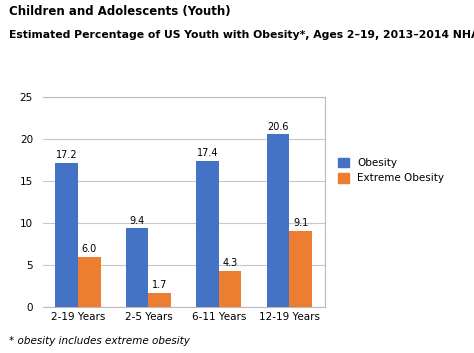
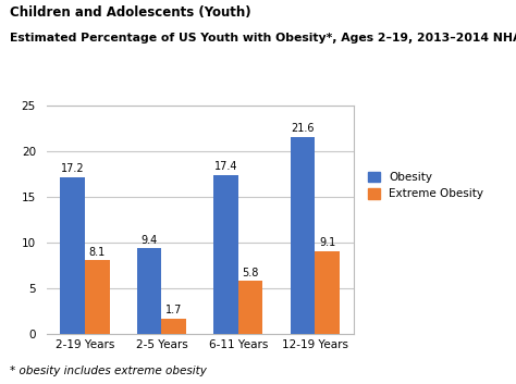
Extreme Obesity/2-19 Years: 6.0 -> 8.1
Extreme Obesity/6-11 Years: 4.3 -> 5.8
Obesity/12-19 Years: 20.6 -> 21.6
